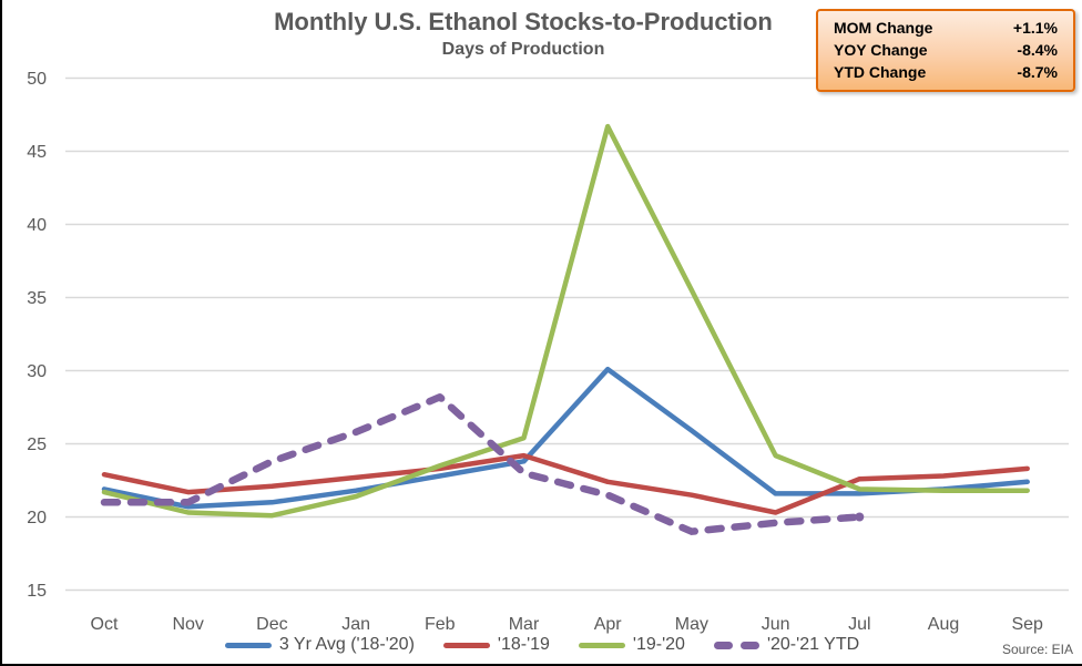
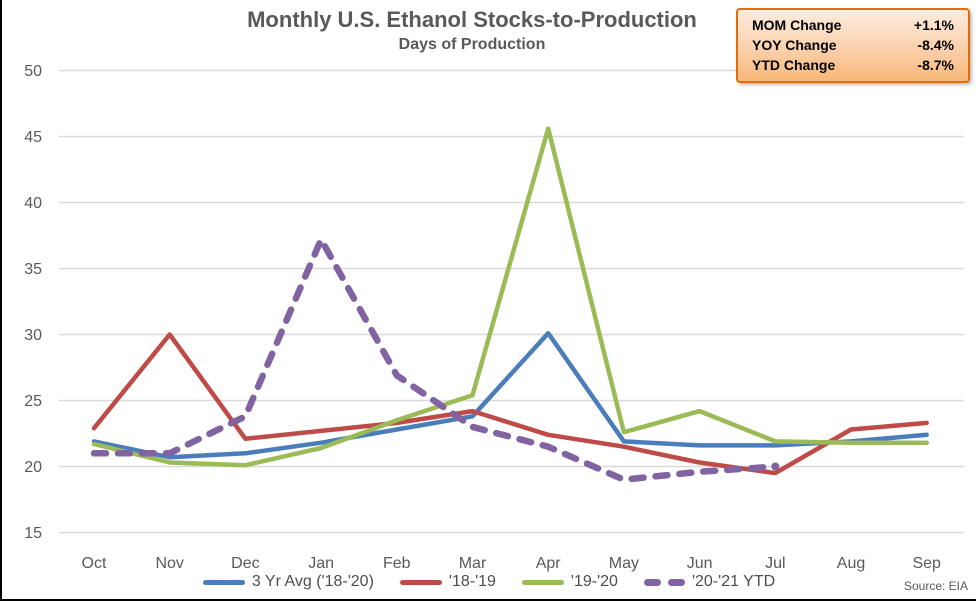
'18-'19/Nov: 21.7 -> 30.0
'20-'21 YTD/Jan: 25.8 -> 37.2
'20-'21 YTD/Feb: 28.2 -> 26.9
'19-'20/Apr: 46.7 -> 45.6
3 Yr Avg ('18-'20)/May: 25.9 -> 21.9
'19-'20/May: 35.5 -> 22.6
'18-'19/Jul: 22.6 -> 19.5
